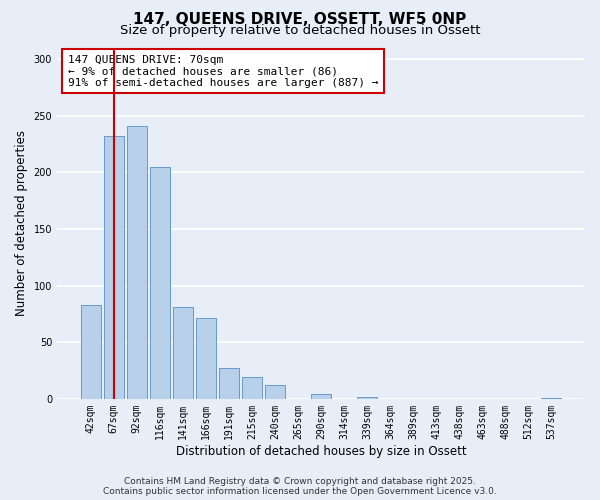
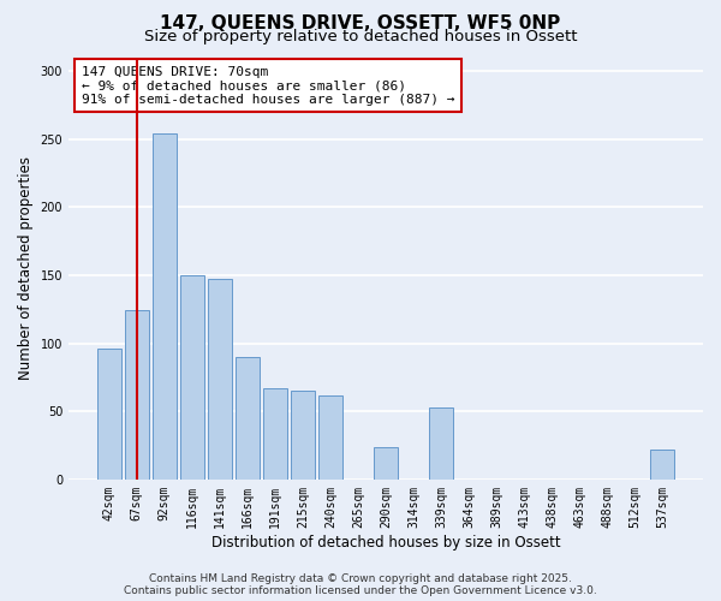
42sqm: 83 -> 96
67sqm: 232 -> 124
92sqm: 241 -> 254
116sqm: 205 -> 150
141sqm: 81 -> 147
166sqm: 71 -> 90
191sqm: 27 -> 67
215sqm: 19 -> 65
240sqm: 12 -> 62
290sqm: 4 -> 24
339sqm: 2 -> 53
537sqm: 1 -> 22
